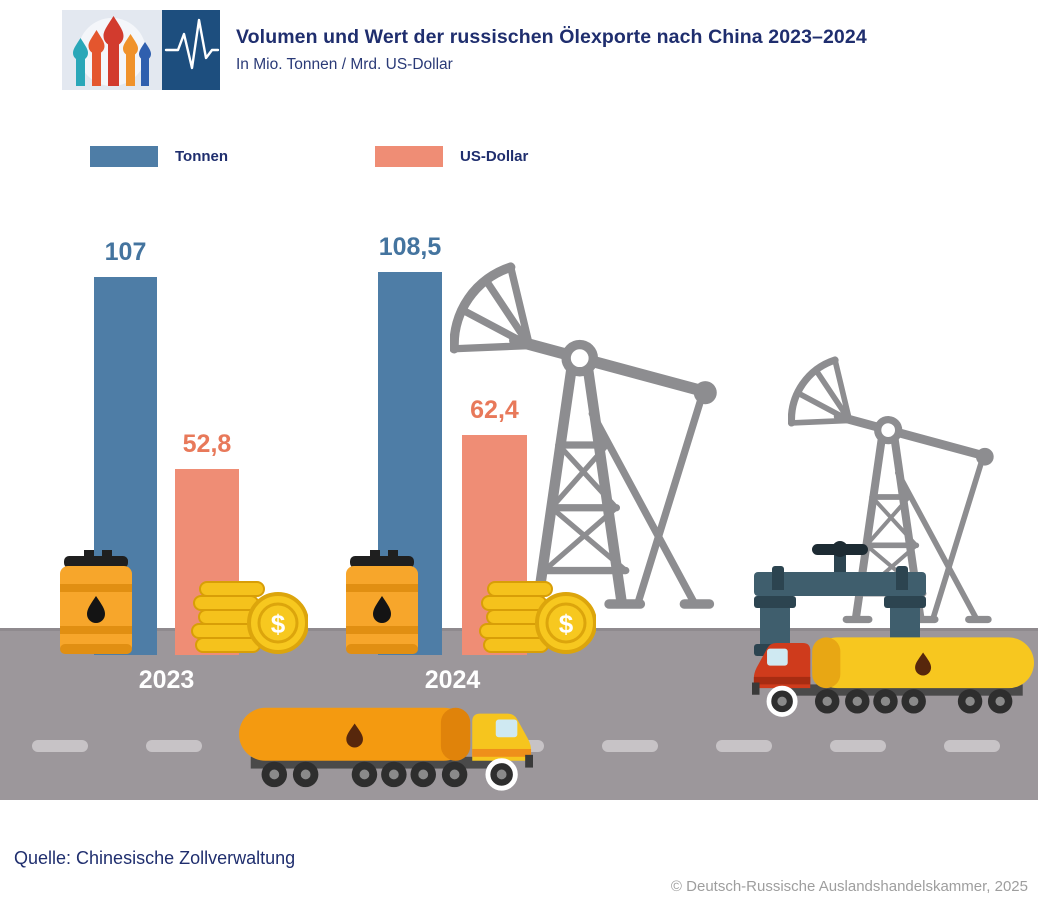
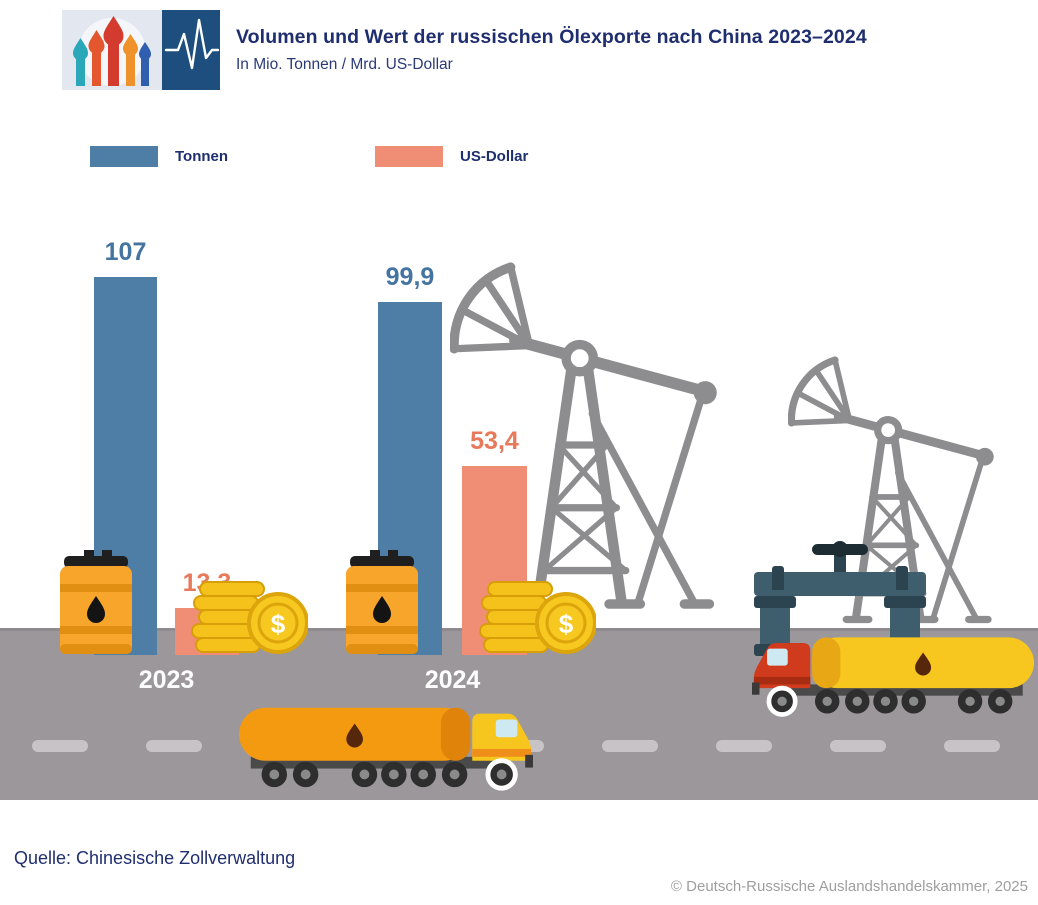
US-Dollar/2023: 52,8 -> 13,3
Tonnen/2024: 108,5 -> 99,9
US-Dollar/2024: 62,4 -> 53,4
